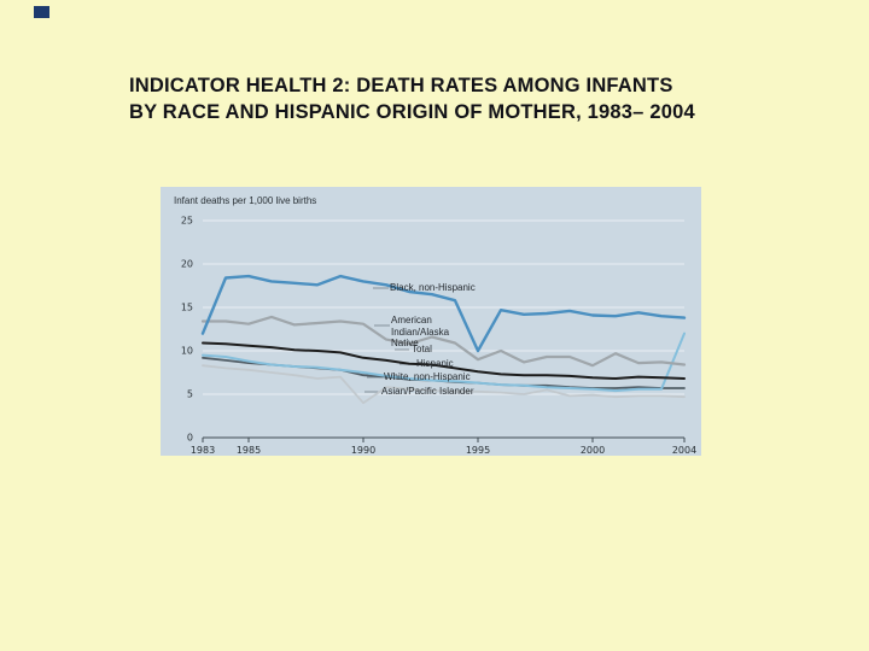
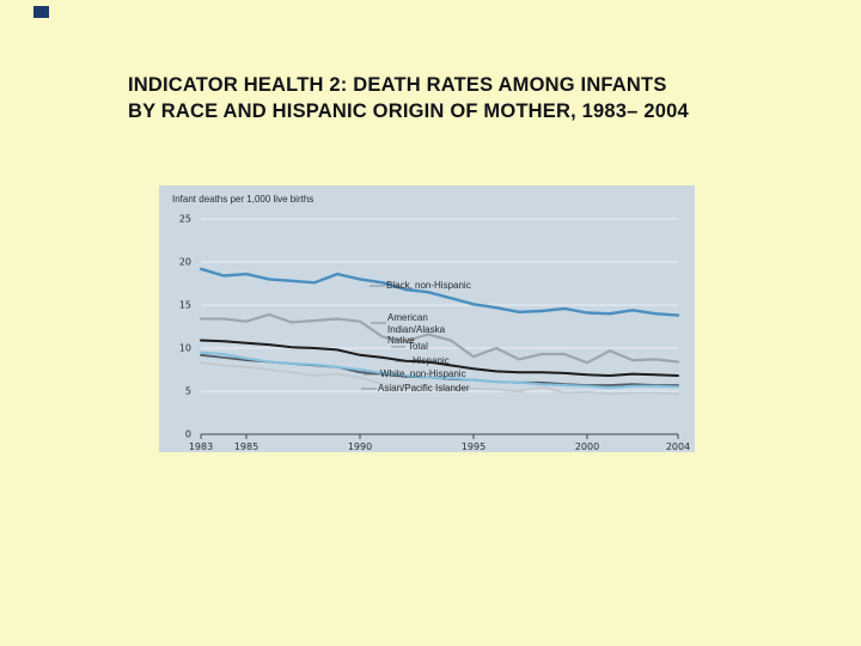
Black, non-Hispanic/1983: 12 -> 19
Asian/Pacific Islander/1990: 4 -> 7
Black, non-Hispanic/1995: 10 -> 15
Hispanic/2004: 12 -> 6
